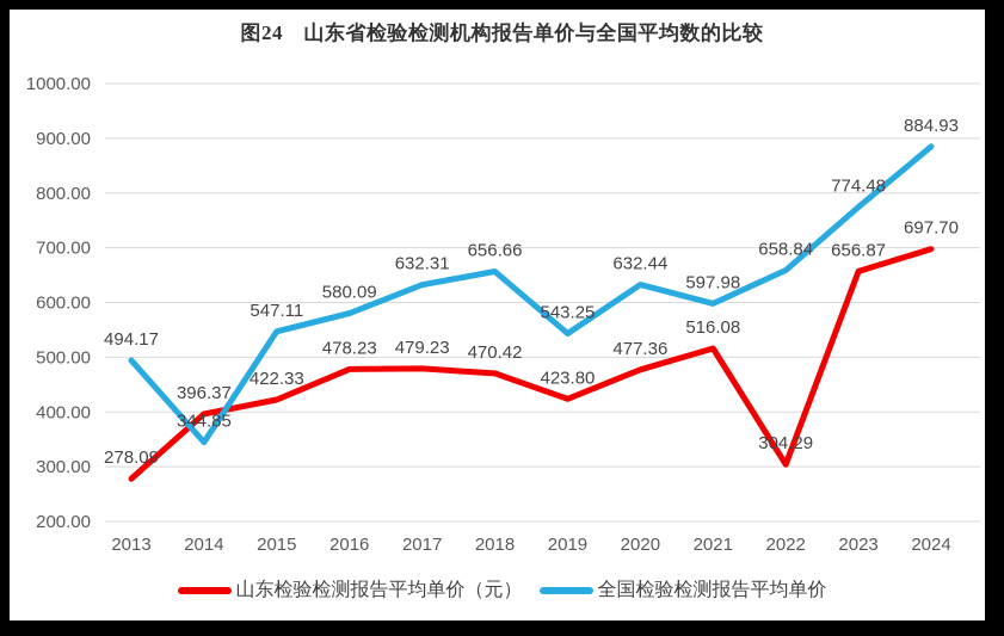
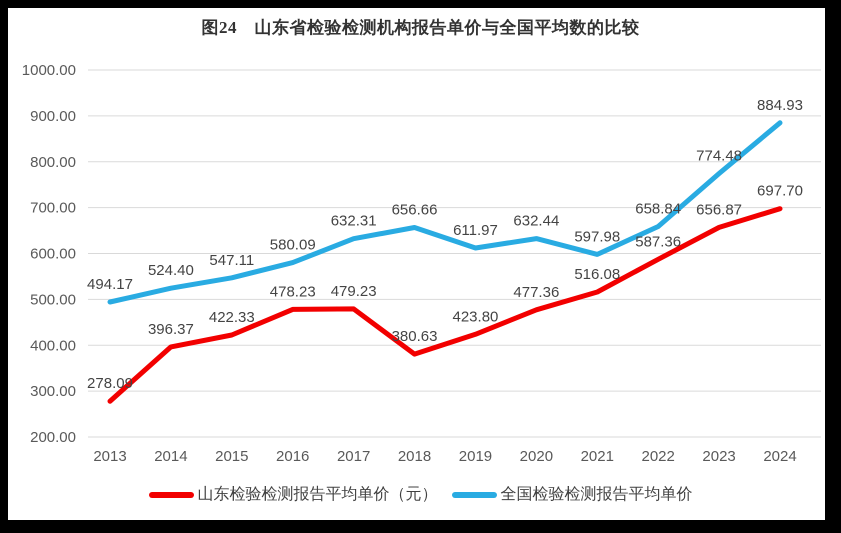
全国检验检测报告平均单价/2014: 344.85 -> 524.40
山东检验检测报告平均单价（元）/2018: 470.42 -> 380.63
全国检验检测报告平均单价/2019: 543.25 -> 611.97
山东检验检测报告平均单价（元）/2022: 304.29 -> 587.36
